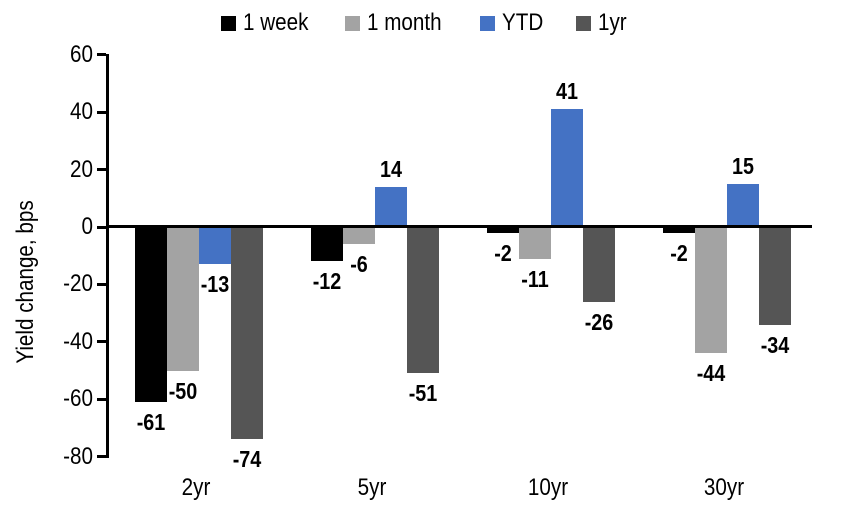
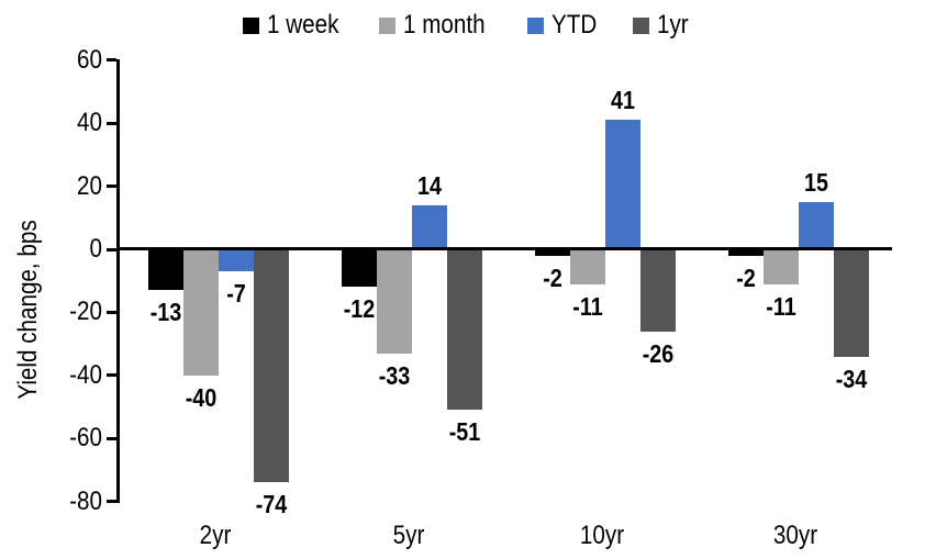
1 week/2yr: -61 -> -13
1 month/2yr: -50 -> -40
YTD/2yr: -13 -> -7
1 month/5yr: -6 -> -33
1 month/30yr: -44 -> -11
